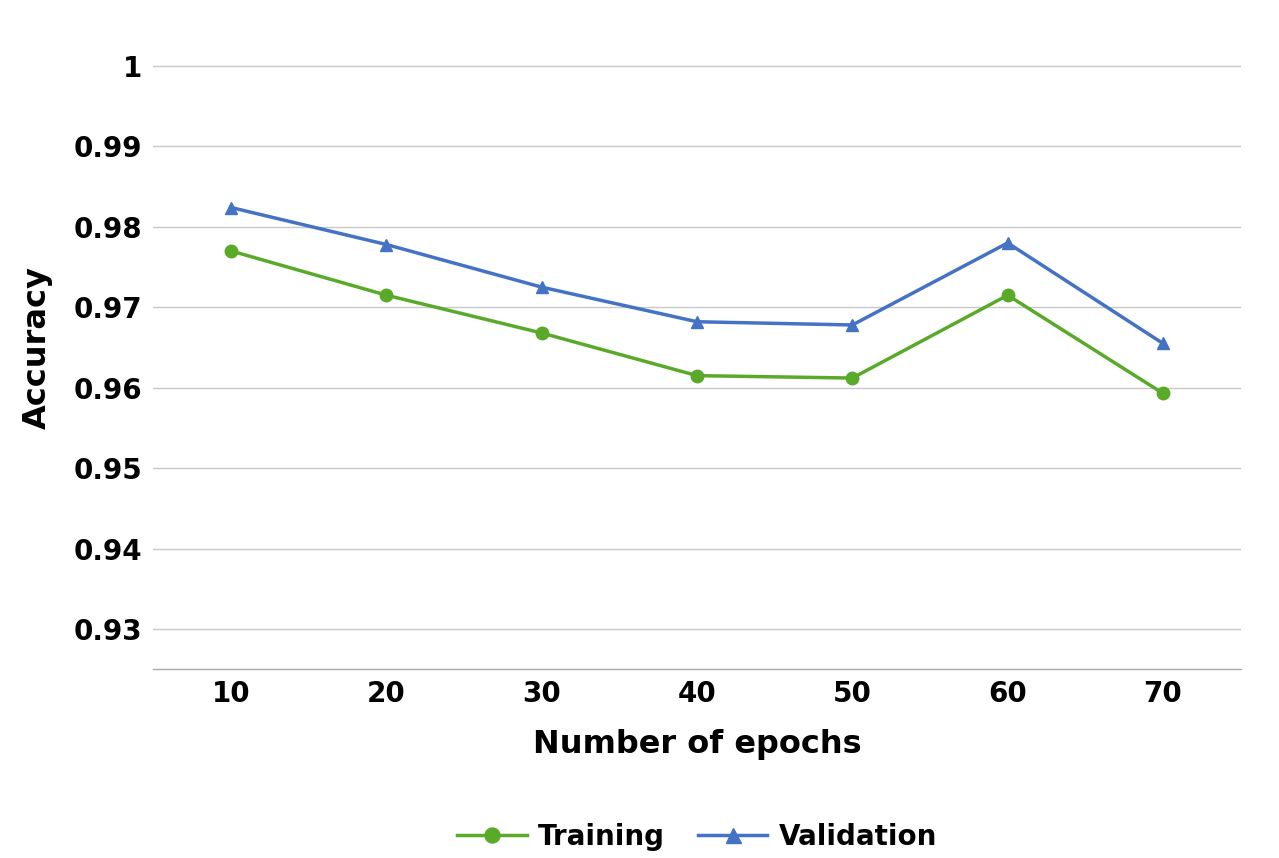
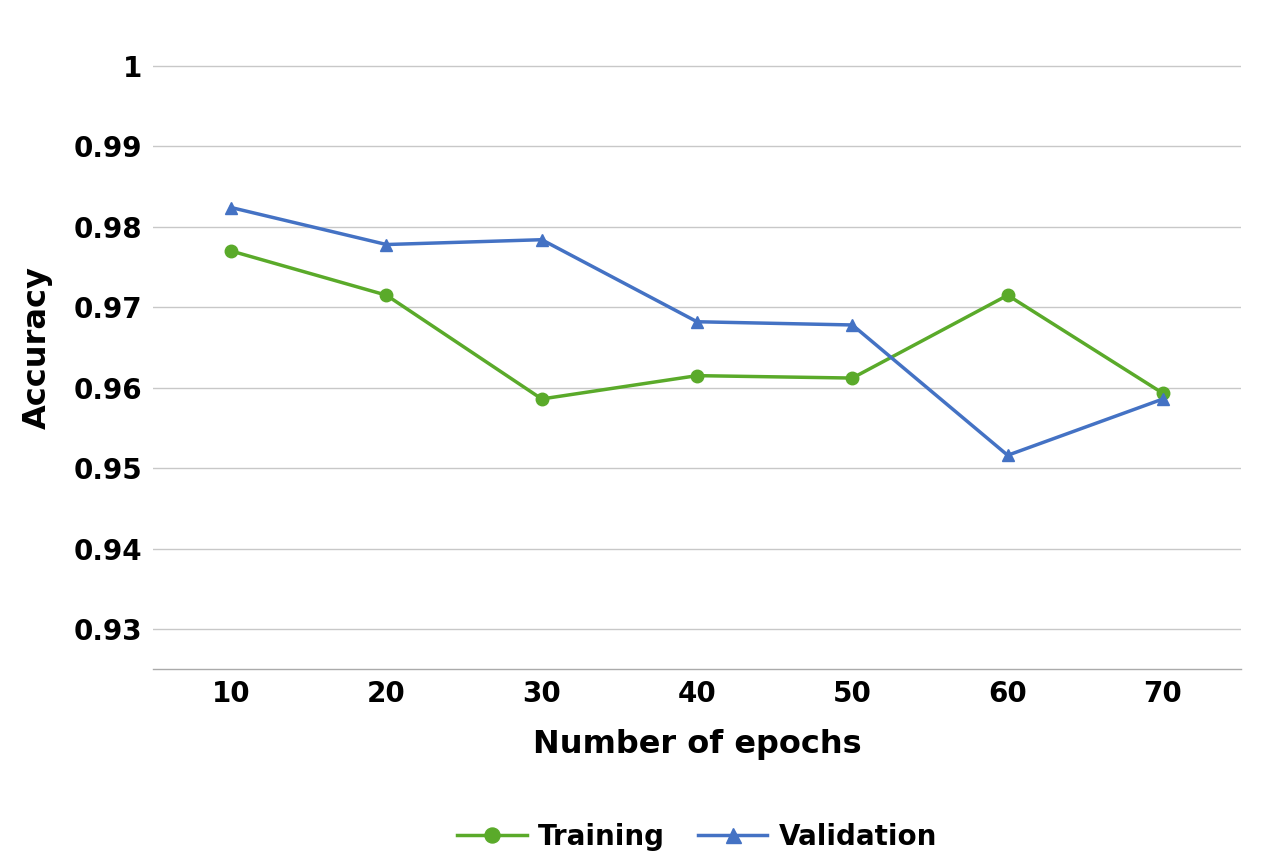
Training/30: 0.9668 -> 0.9586
Validation/30: 0.9725 -> 0.9784
Validation/60: 0.9780 -> 0.9516
Validation/70: 0.9655 -> 0.9586
